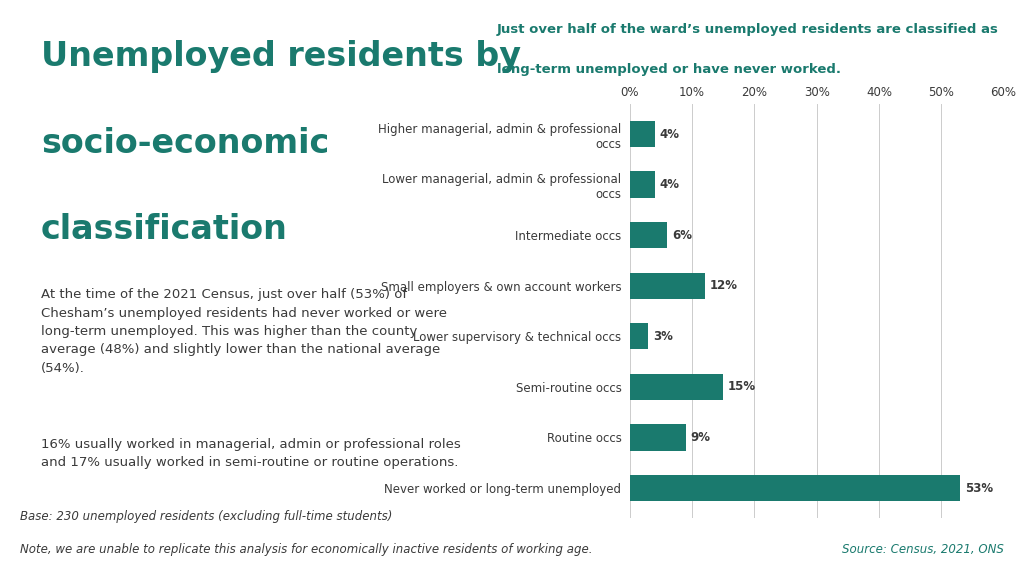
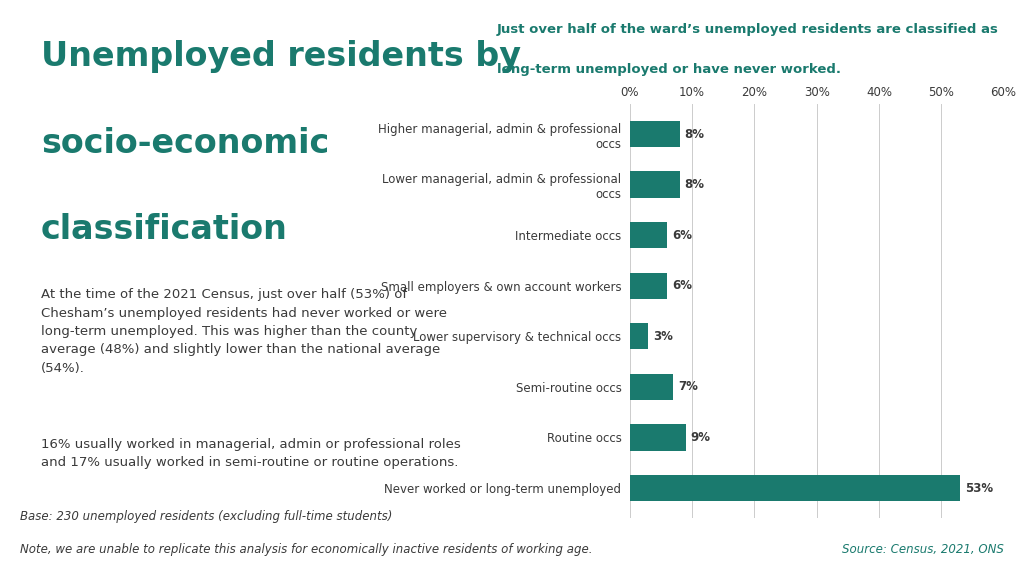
Higher managerial, admin & professional occs: 4% -> 8%
Lower managerial, admin & professional occs: 4% -> 8%
Small employers & own account workers: 12% -> 6%
Semi-routine occs: 15% -> 7%
